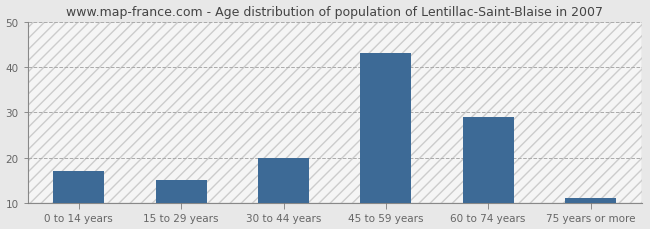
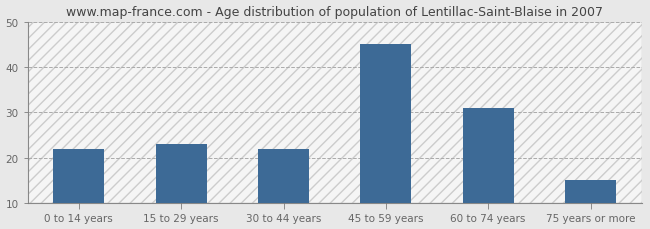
0 to 14 years: 17 -> 22
15 to 29 years: 15 -> 23
30 to 44 years: 20 -> 22
45 to 59 years: 43 -> 45
60 to 74 years: 29 -> 31
75 years or more: 11 -> 15
